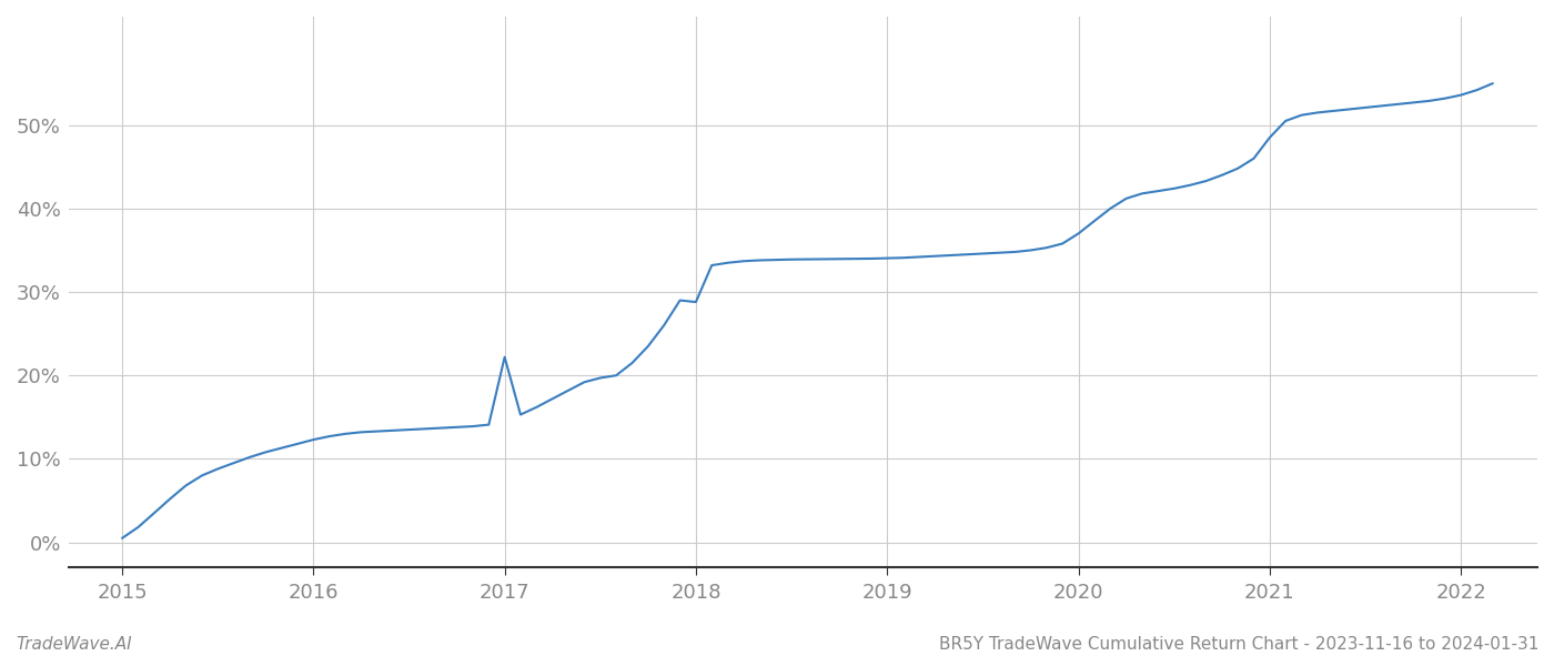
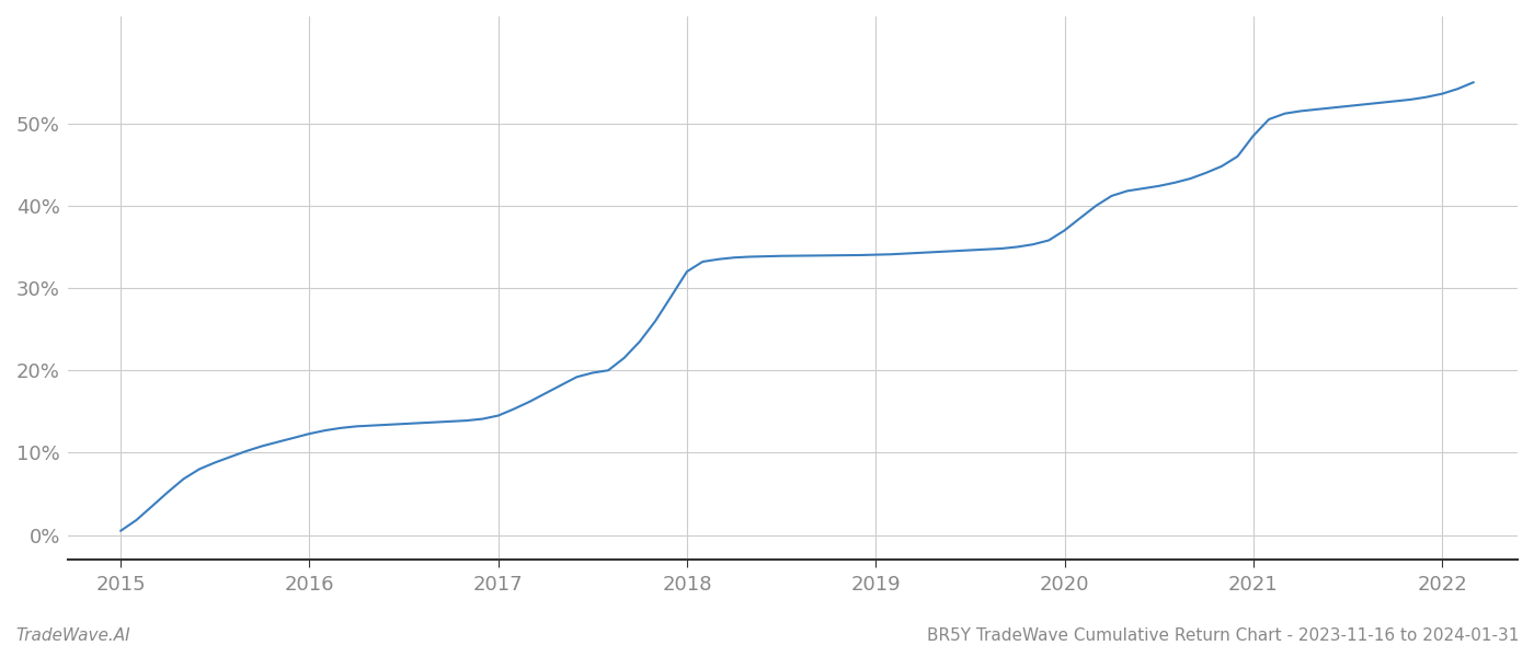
2017: 22.2% -> 14.5%
2018: 28.8% -> 32.0%
